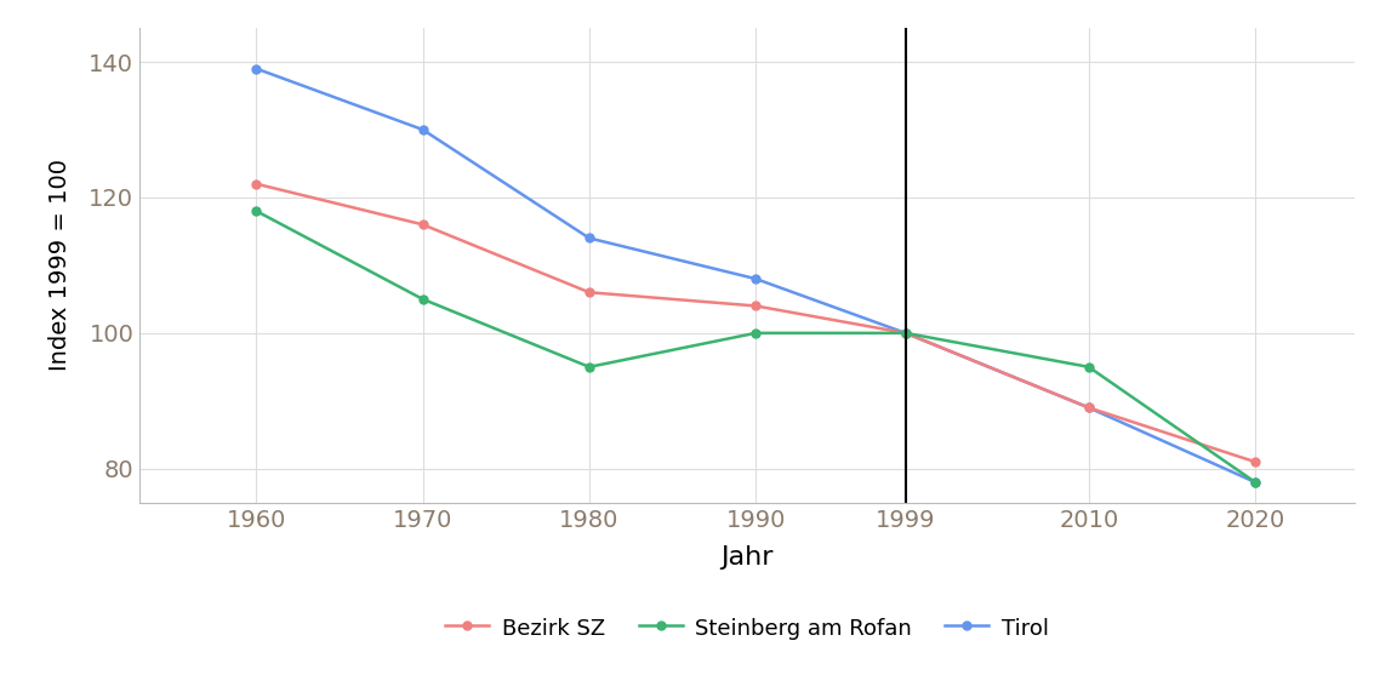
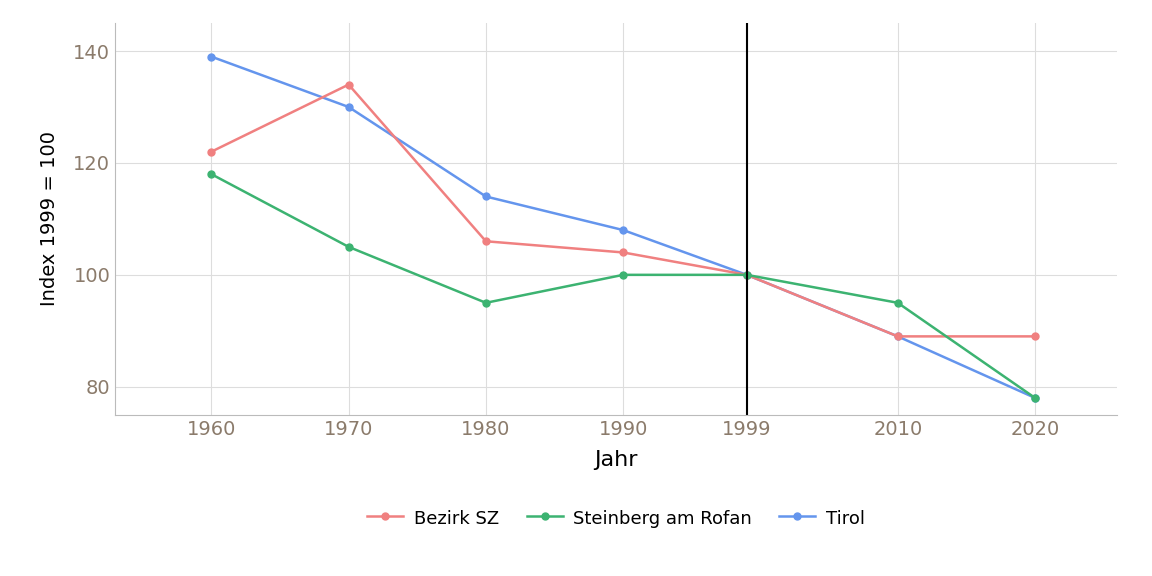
Bezirk SZ/1970: 116 -> 134
Bezirk SZ/2020: 81 -> 89
